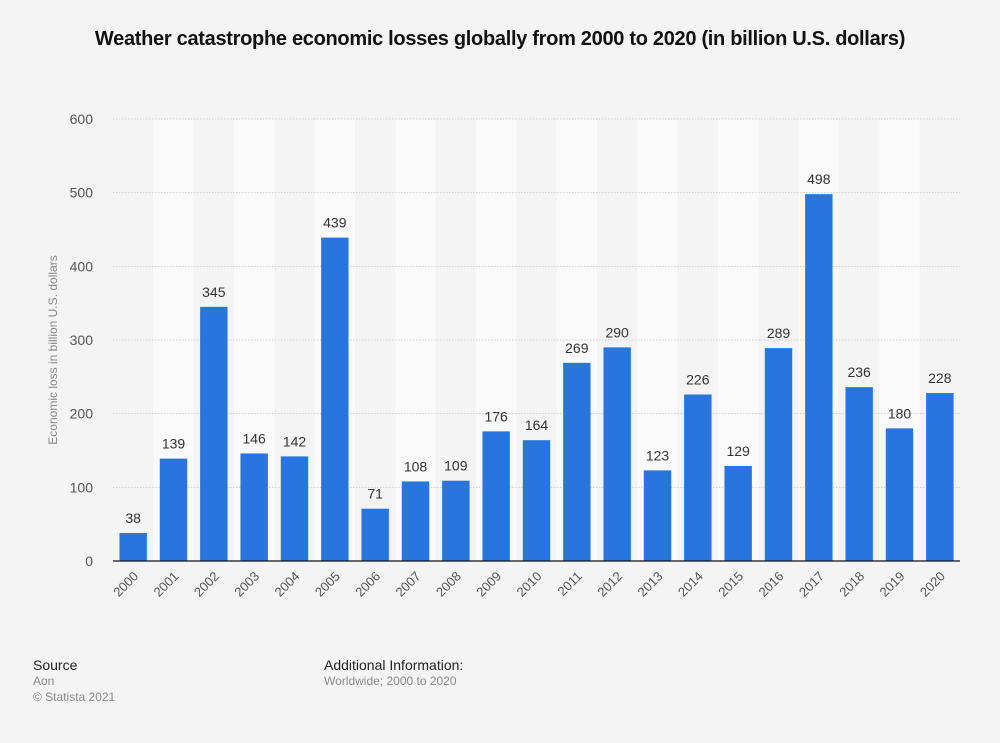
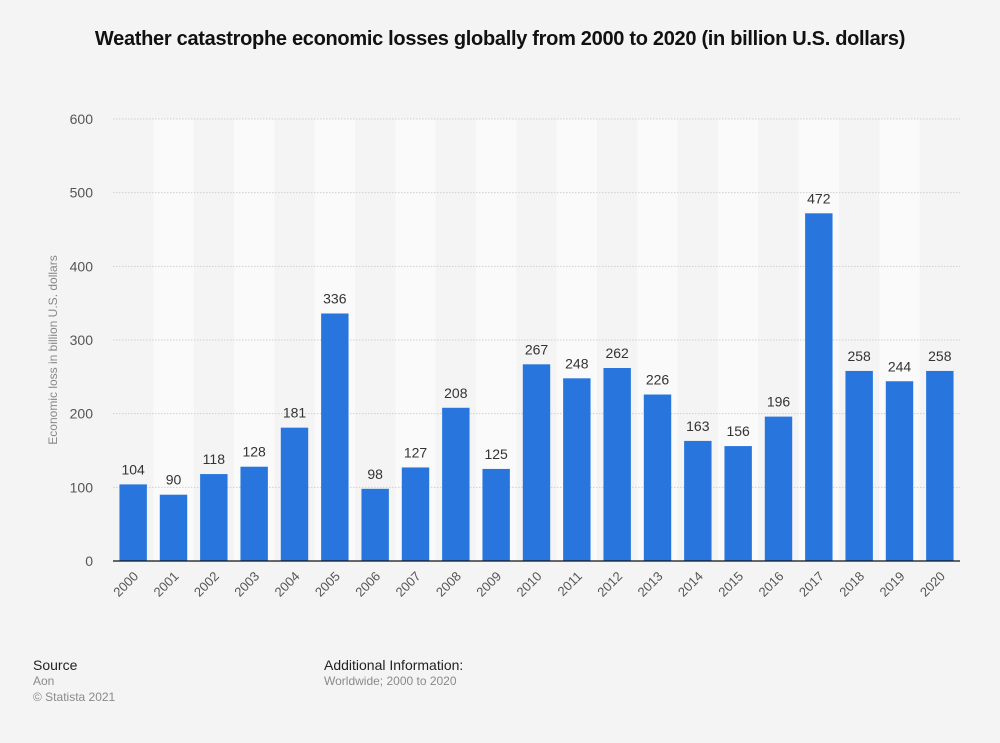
2000: 38 -> 104
2001: 139 -> 90
2002: 345 -> 118
2003: 146 -> 128
2004: 142 -> 181
2005: 439 -> 336
2006: 71 -> 98
2007: 108 -> 127
2008: 109 -> 208
2009: 176 -> 125
2010: 164 -> 267
2011: 269 -> 248
2012: 290 -> 262
2013: 123 -> 226
2014: 226 -> 163
2015: 129 -> 156
2016: 289 -> 196
2017: 498 -> 472
2018: 236 -> 258
2019: 180 -> 244
2020: 228 -> 258
